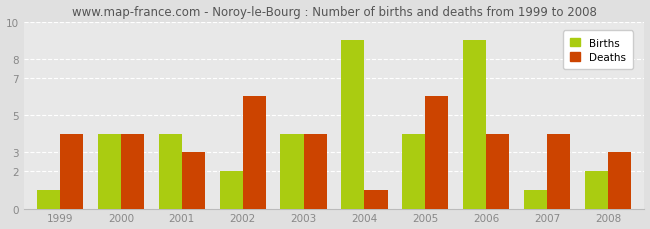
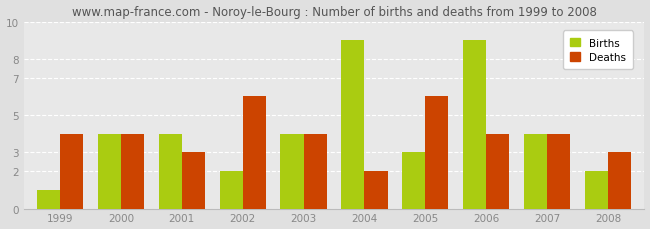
Deaths/2004: 1 -> 2
Births/2005: 4 -> 3
Births/2007: 1 -> 4
